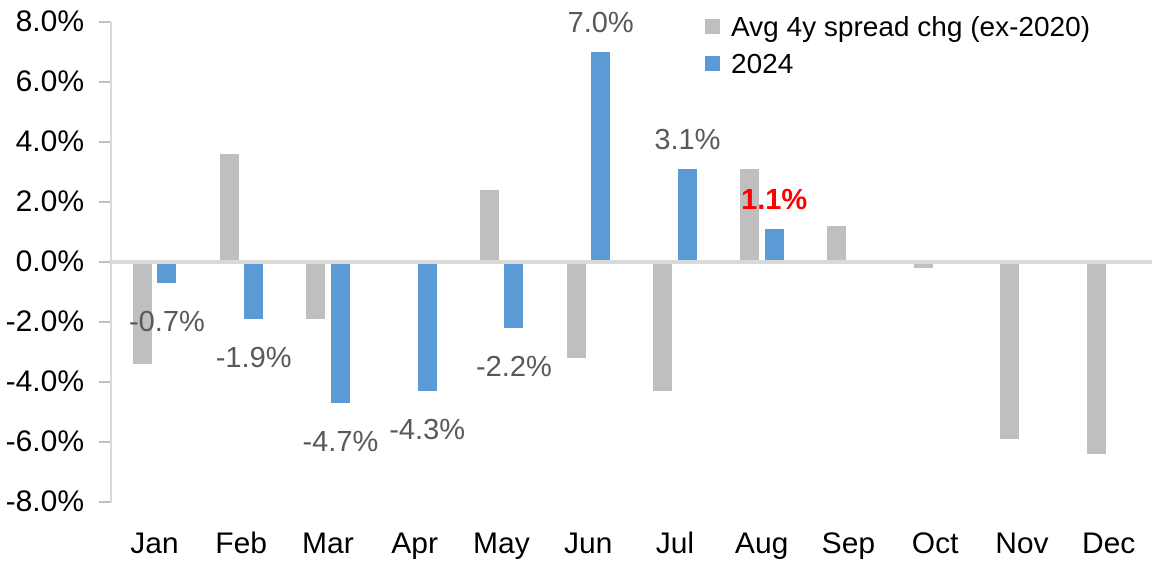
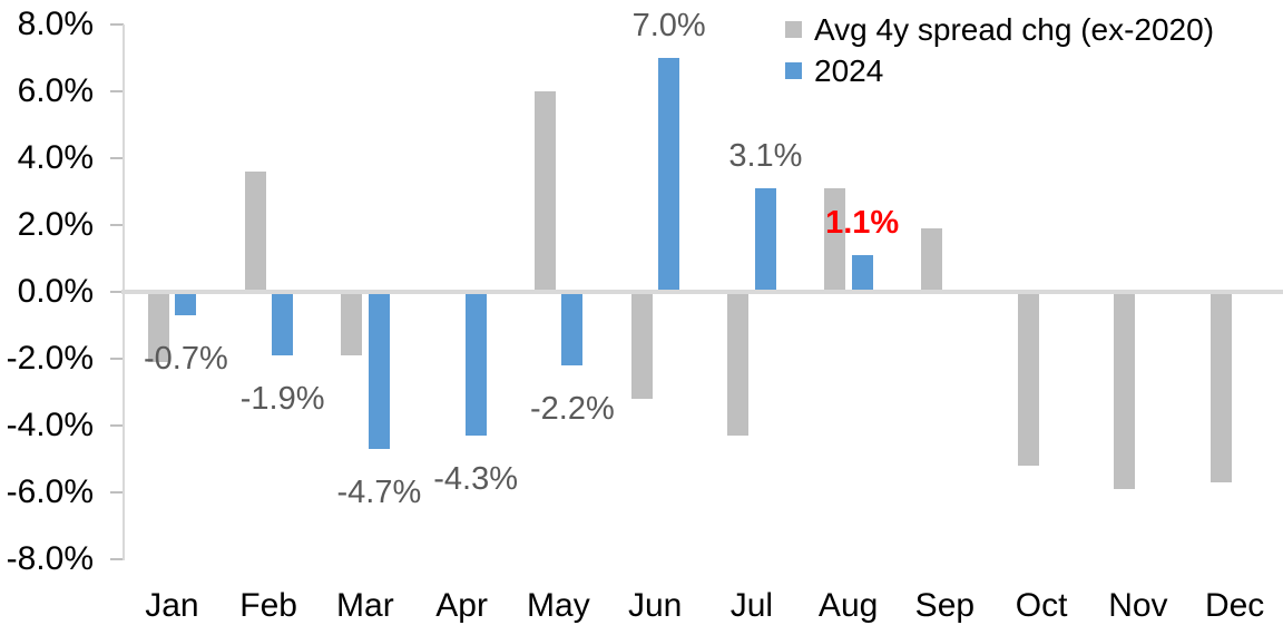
Avg 4y spread chg (ex-2020)/Jan: -3.4% -> -2.1%
Avg 4y spread chg (ex-2020)/May: 2.4% -> 6.0%
Avg 4y spread chg (ex-2020)/Sep: 1.2% -> 1.9%
Avg 4y spread chg (ex-2020)/Oct: -0.2% -> -5.2%
Avg 4y spread chg (ex-2020)/Dec: -6.4% -> -5.7%
